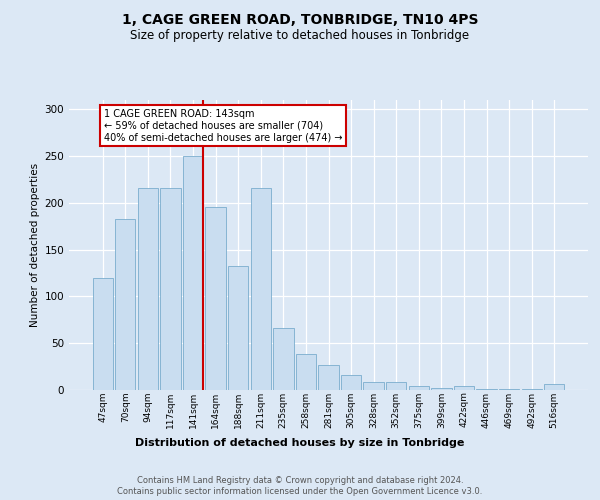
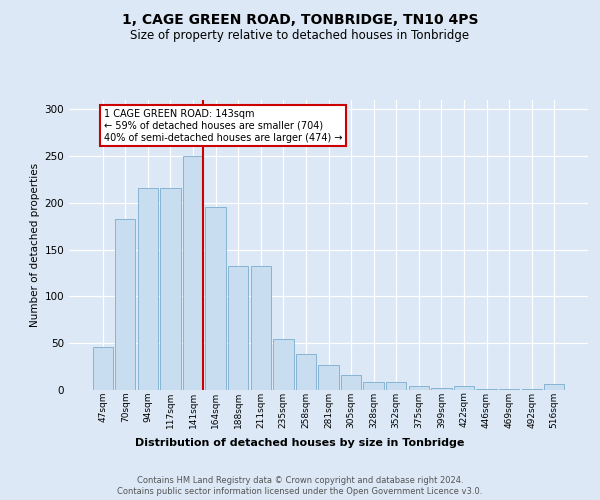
47sqm: 120 -> 46
211sqm: 216 -> 133
235sqm: 66 -> 55
